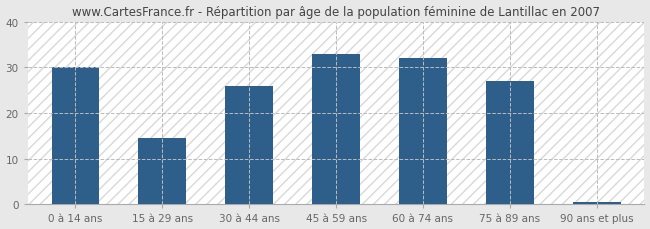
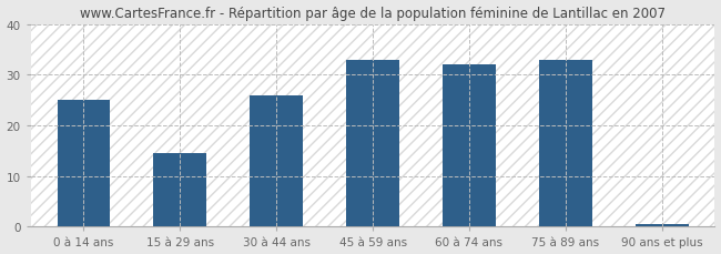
0 à 14 ans: 30.0 -> 25.0
75 à 89 ans: 27.0 -> 33.0
